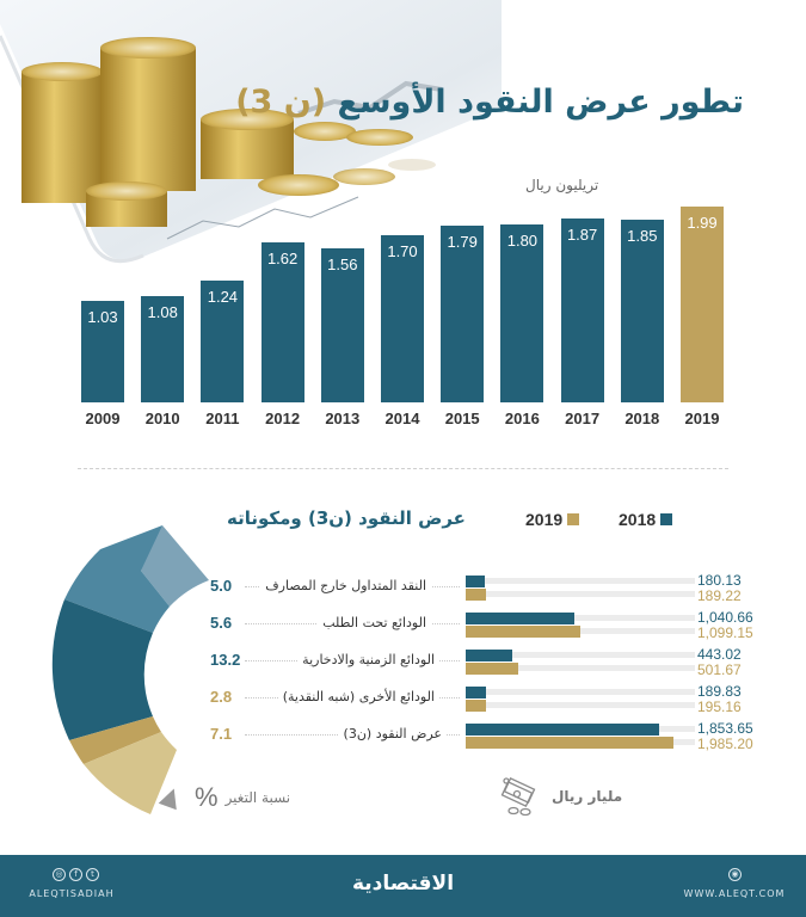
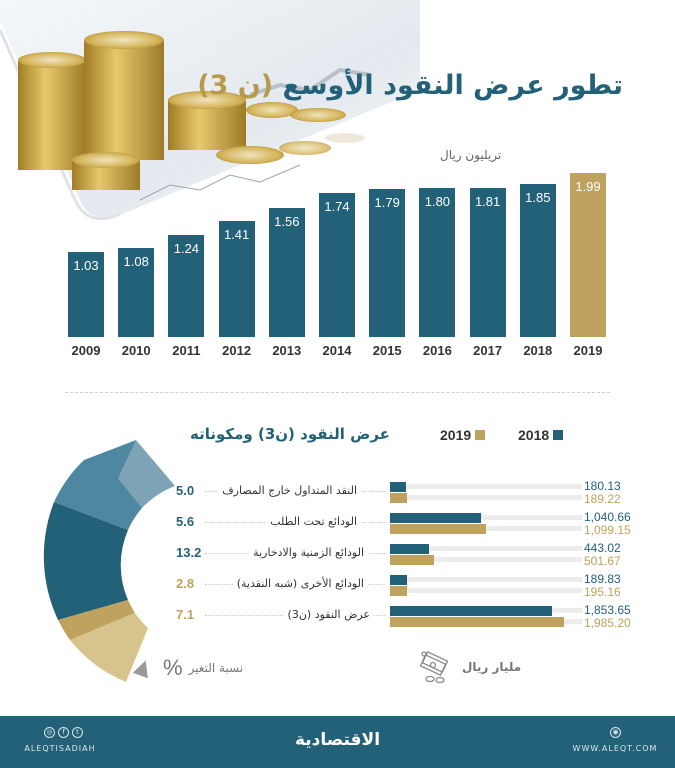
تطور عرض النقود الأوسع (ن 3)/2012: 1.62 -> 1.41
تطور عرض النقود الأوسع (ن 3)/2014: 1.70 -> 1.74
تطور عرض النقود الأوسع (ن 3)/2017: 1.87 -> 1.81
